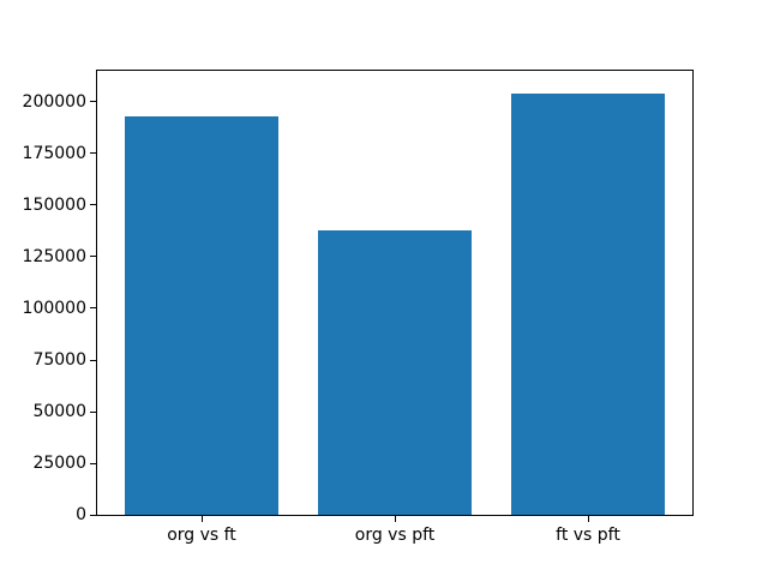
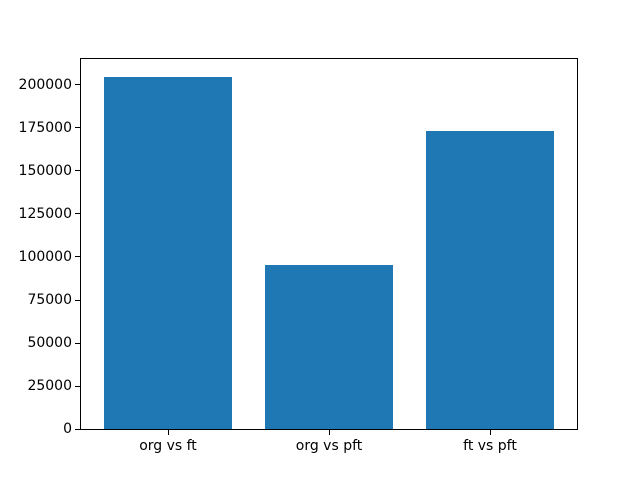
org vs ft: 193000 -> 205000
org vs pft: 138000 -> 96000
ft vs pft: 204000 -> 173000
